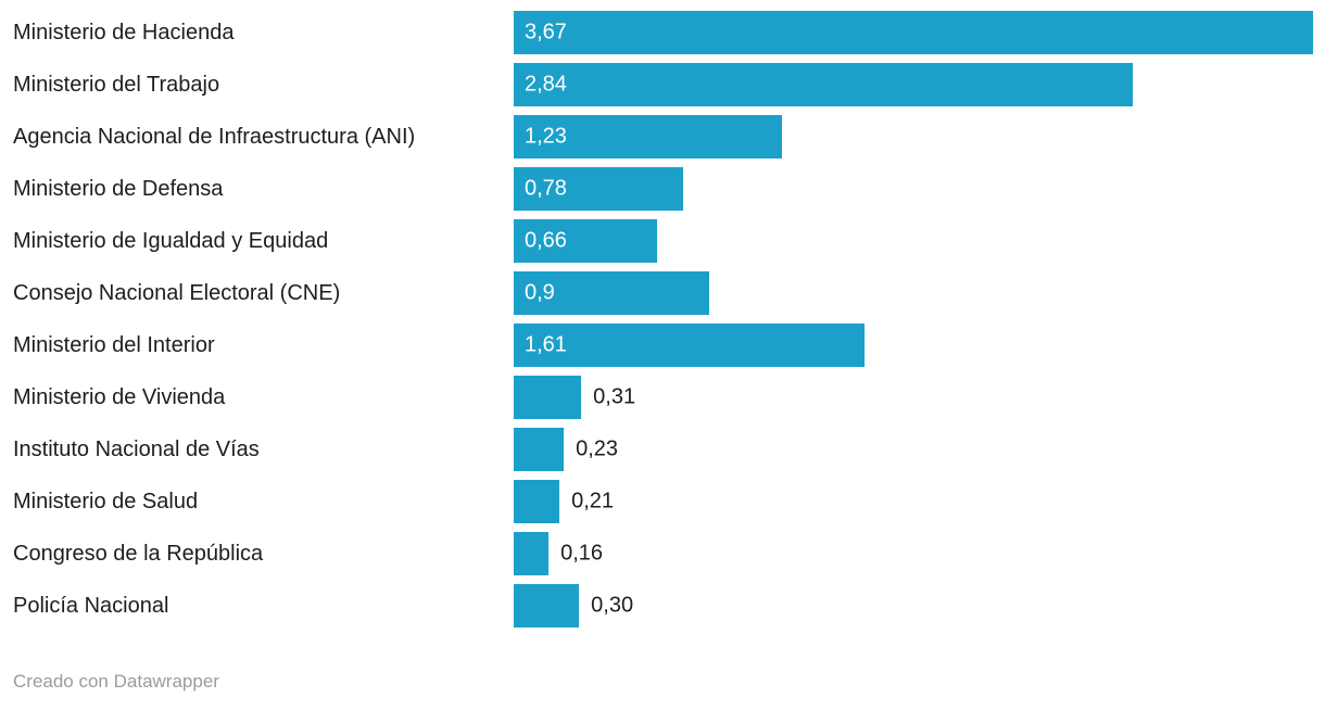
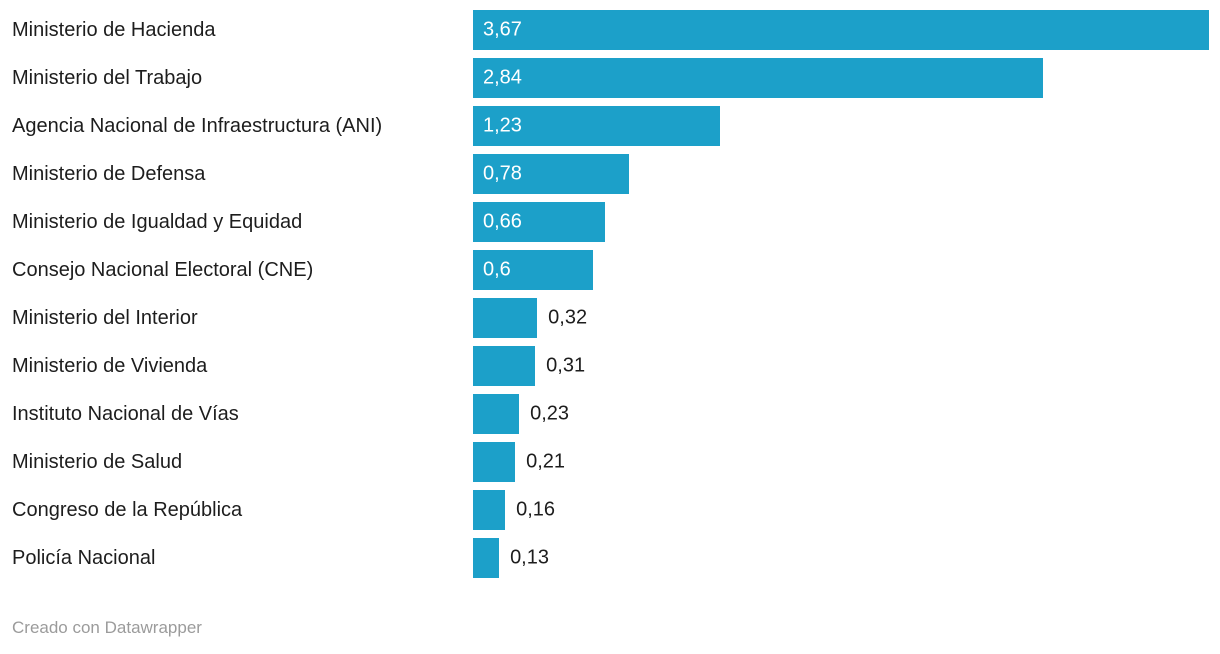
Consejo Nacional Electoral (CNE): 0,9 -> 0,6
Ministerio del Interior: 1,61 -> 0,32
Policía Nacional: 0,30 -> 0,13
